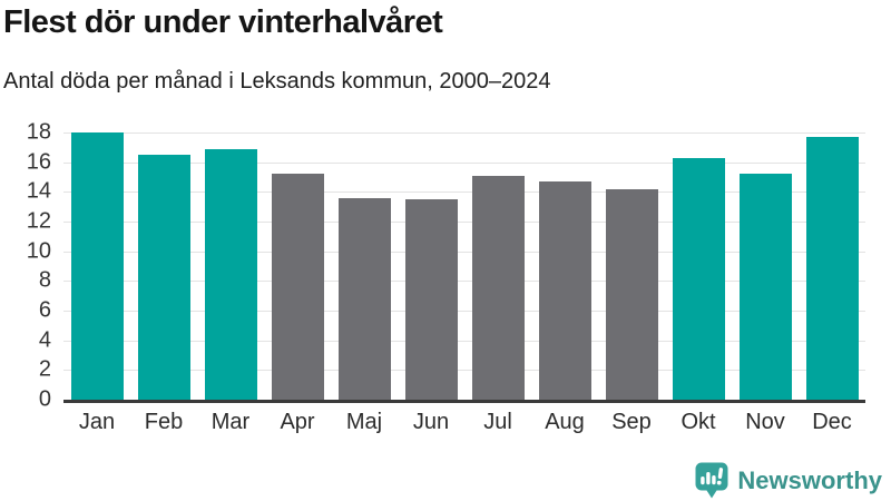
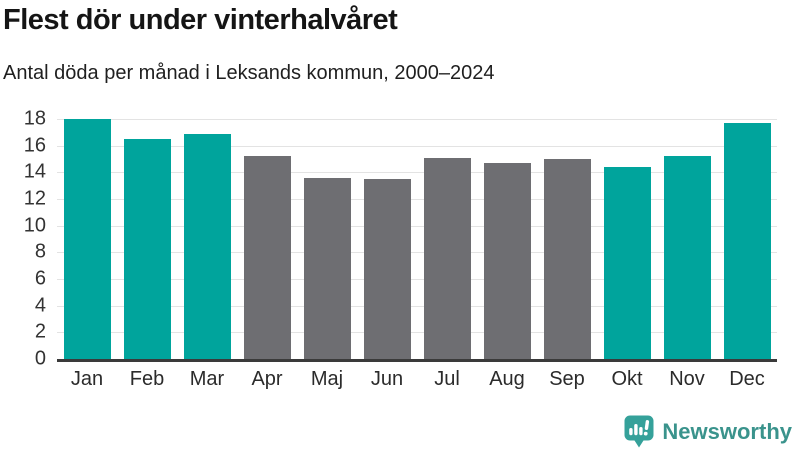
Sep: 14.2 -> 15.0
Okt: 16.3 -> 14.4
